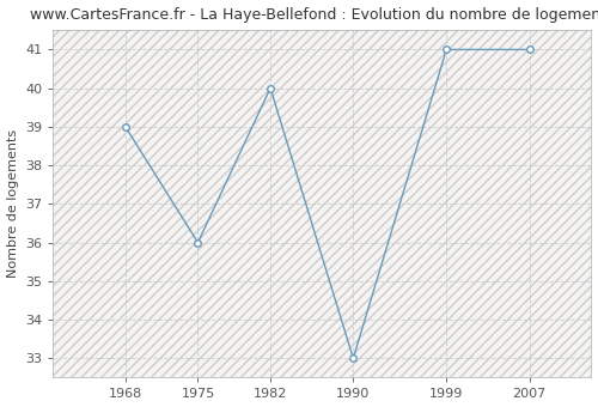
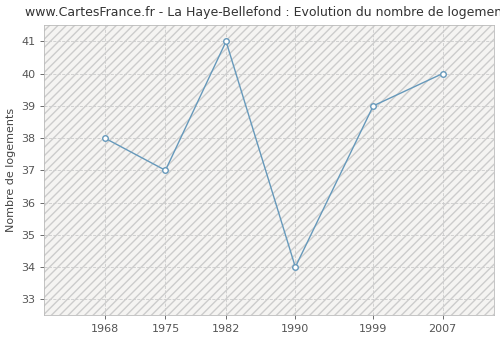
1968: 39 -> 38
1975: 36 -> 37
1982: 40 -> 41
1990: 33 -> 34
1999: 41 -> 39
2007: 41 -> 40
